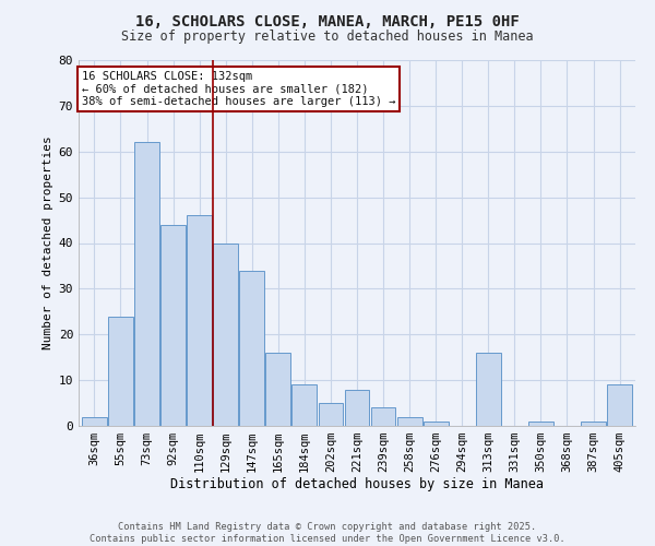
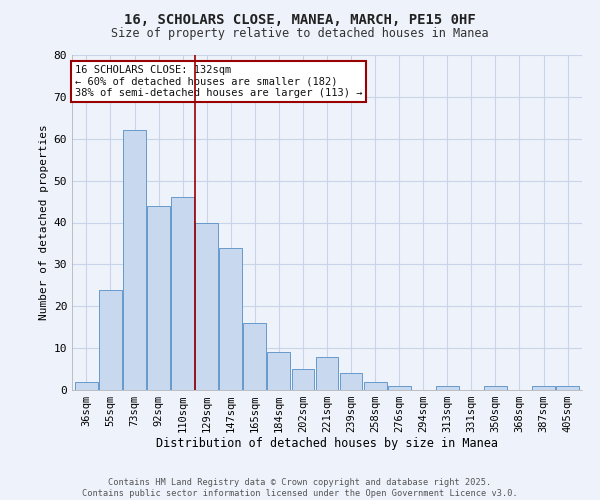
313sqm: 16 -> 1
405sqm: 9 -> 1
